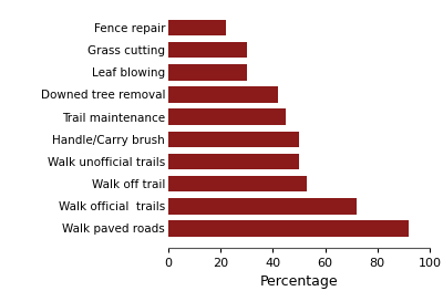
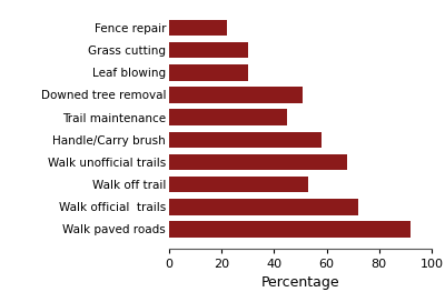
Downed tree removal: 42 -> 51
Handle/Carry brush: 50 -> 58
Walk unofficial trails: 50 -> 68
